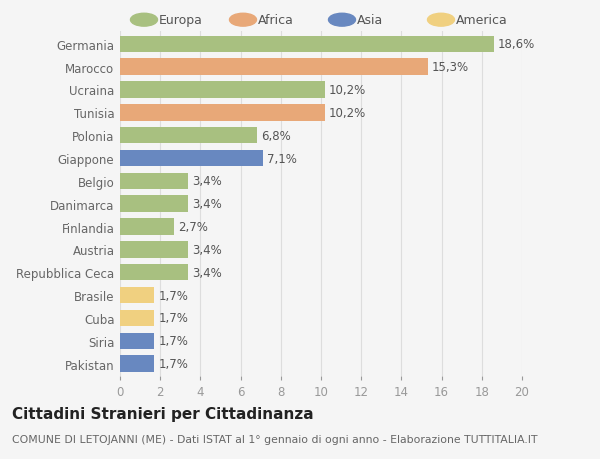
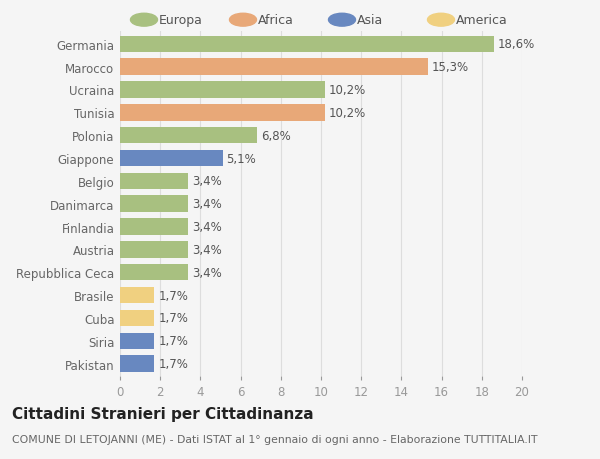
Giappone: 7,1% -> 5,1%
Finlandia: 2,7% -> 3,4%
